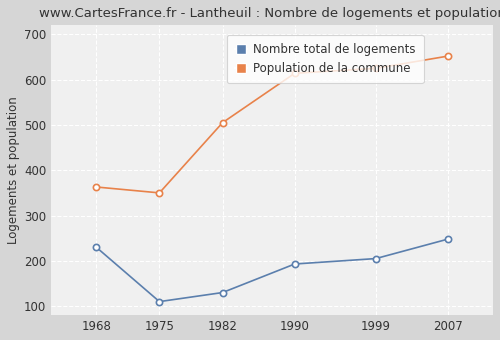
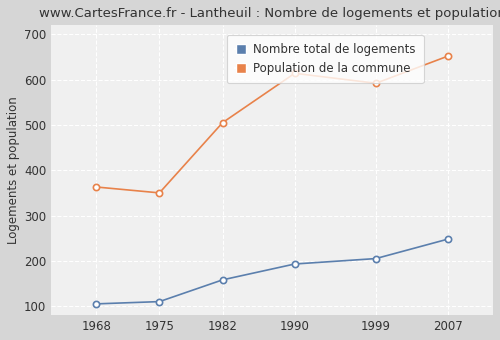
Nombre total de logements/1968: 230 -> 105
Nombre total de logements/1982: 130 -> 158
Population de la commune/1999: 625 -> 592
